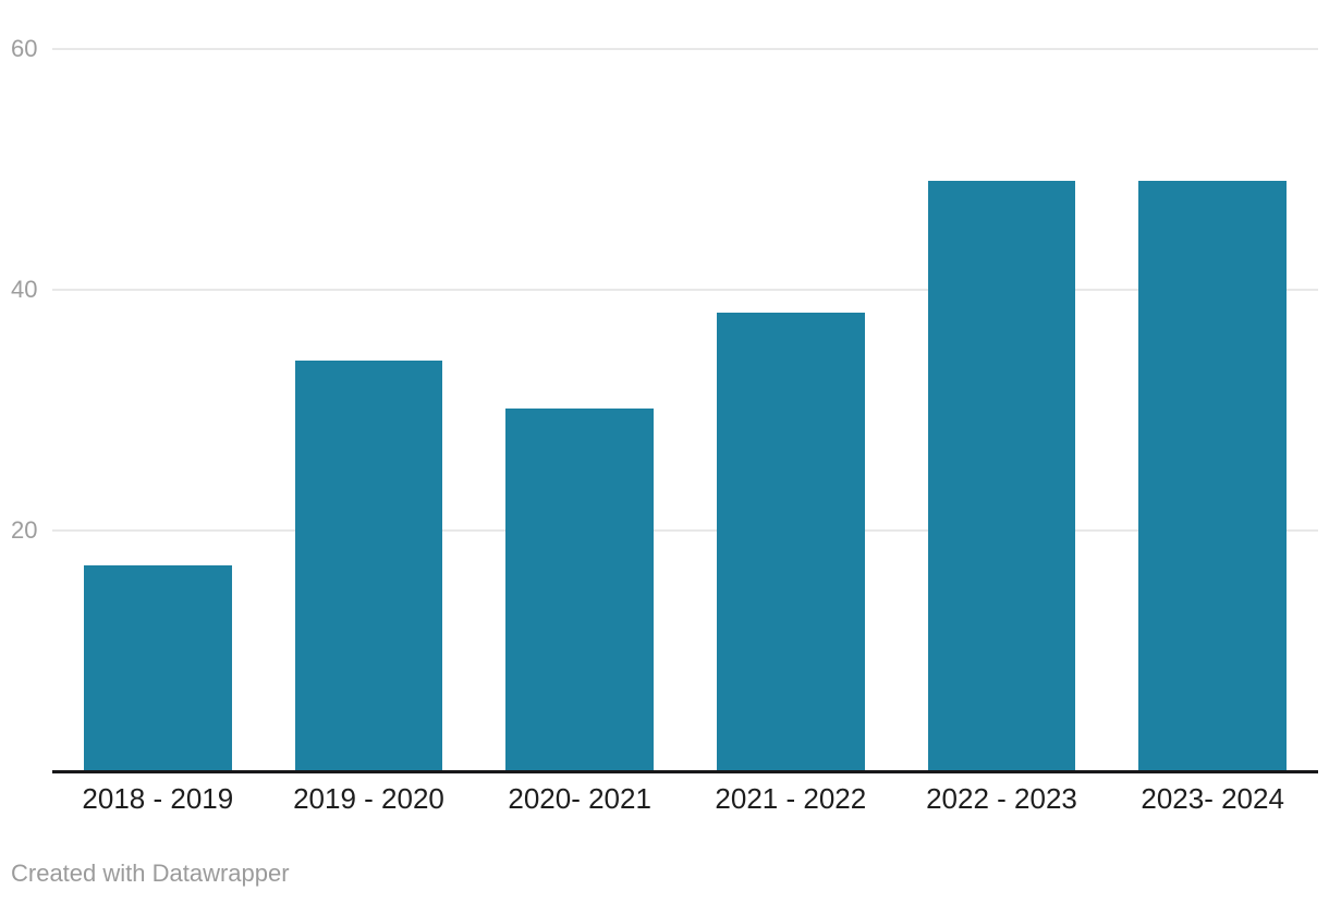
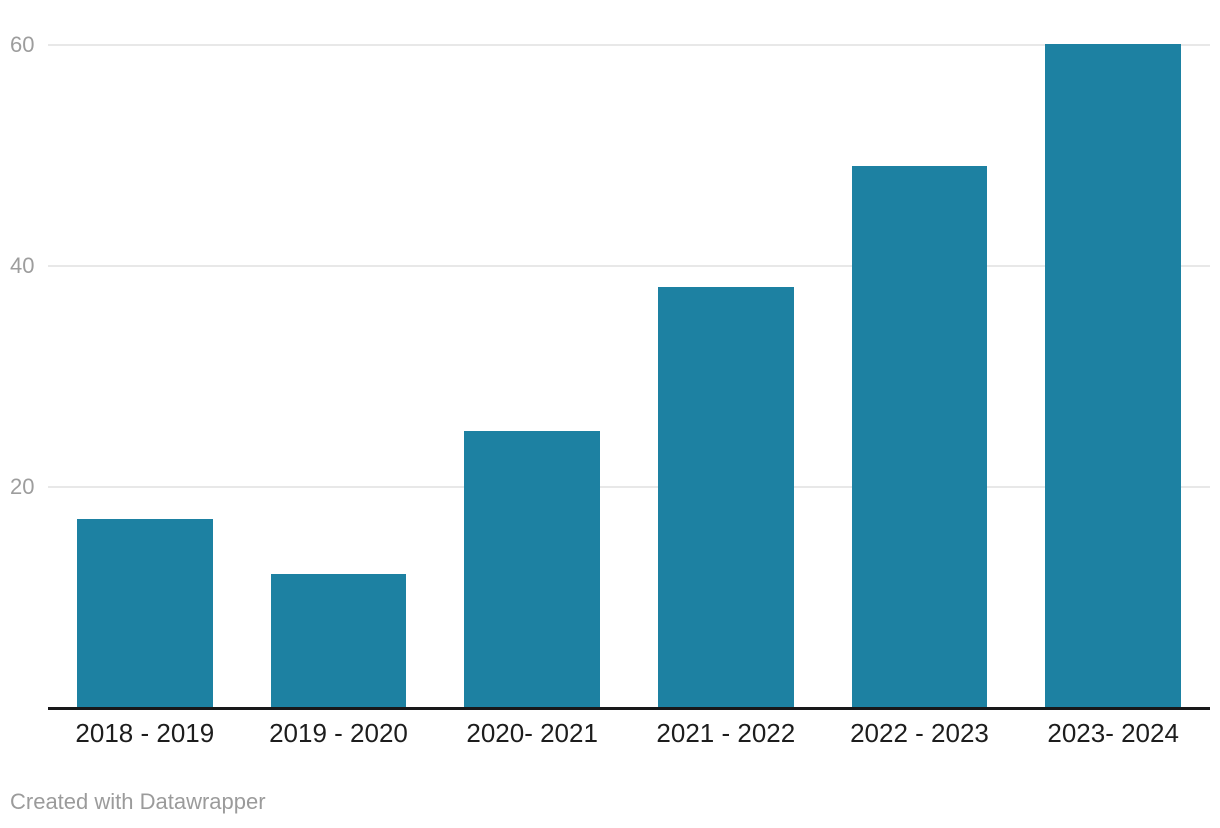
2019 - 2020: 34 -> 12
2020- 2021: 30 -> 25
2023- 2024: 49 -> 60
